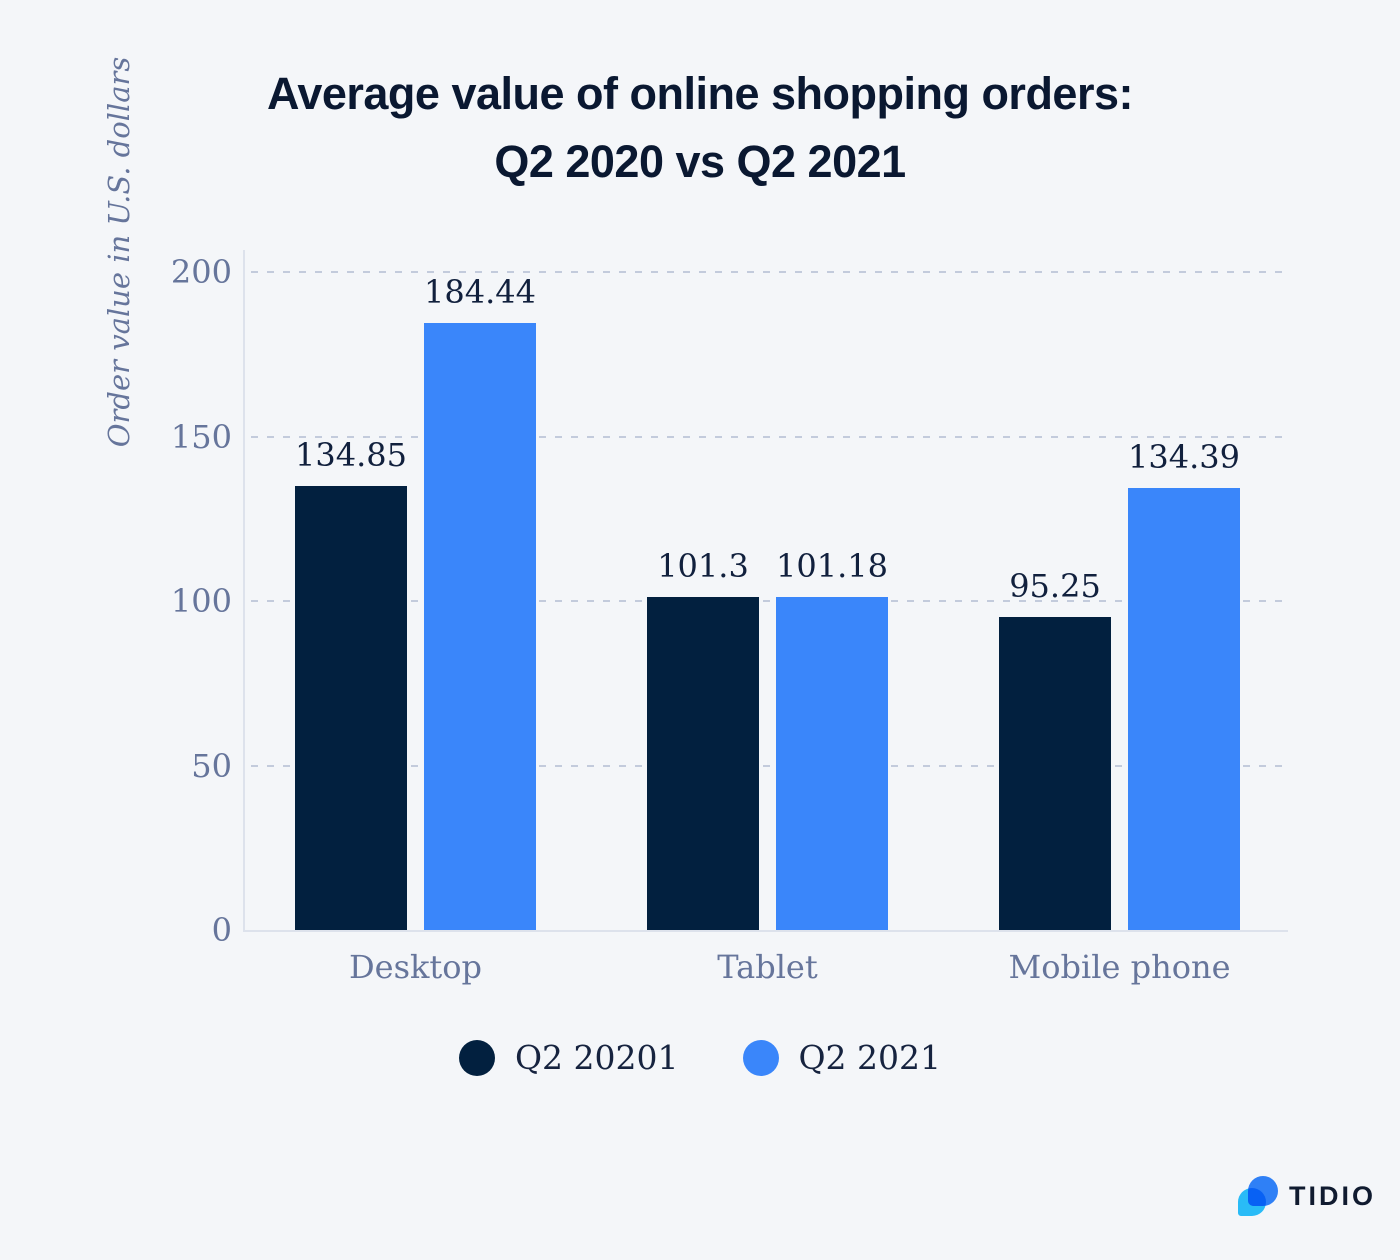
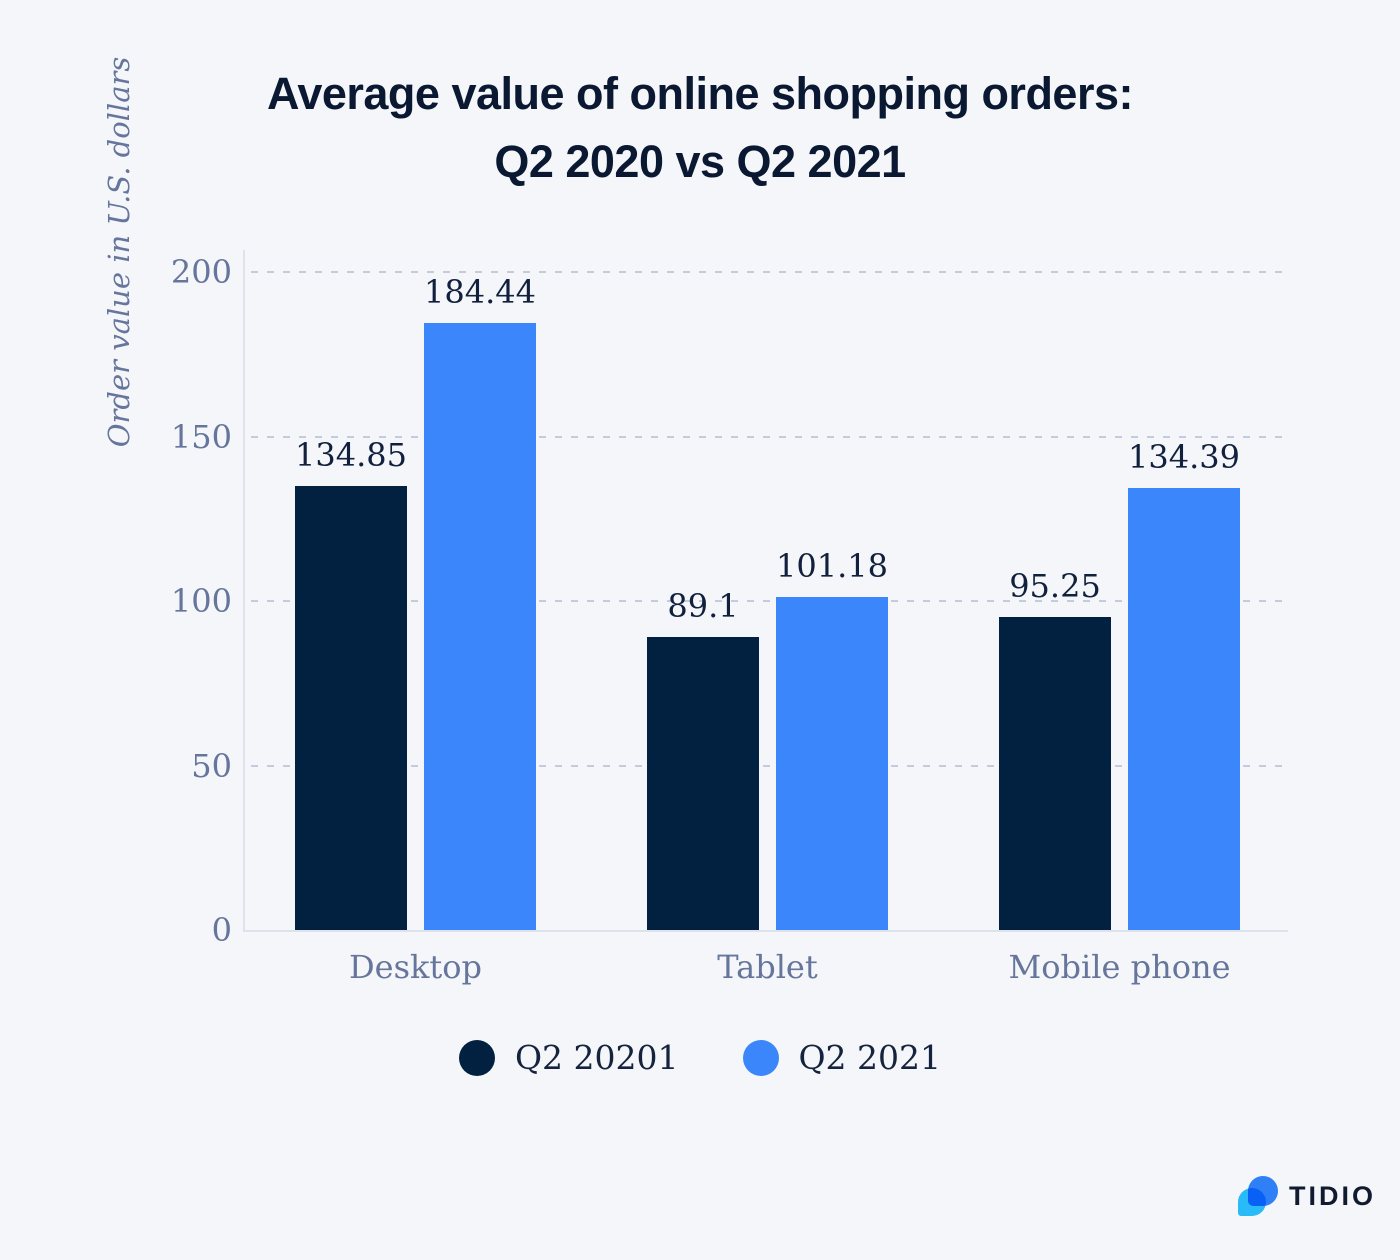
Q2 20201/Tablet: 101.3 -> 89.1
